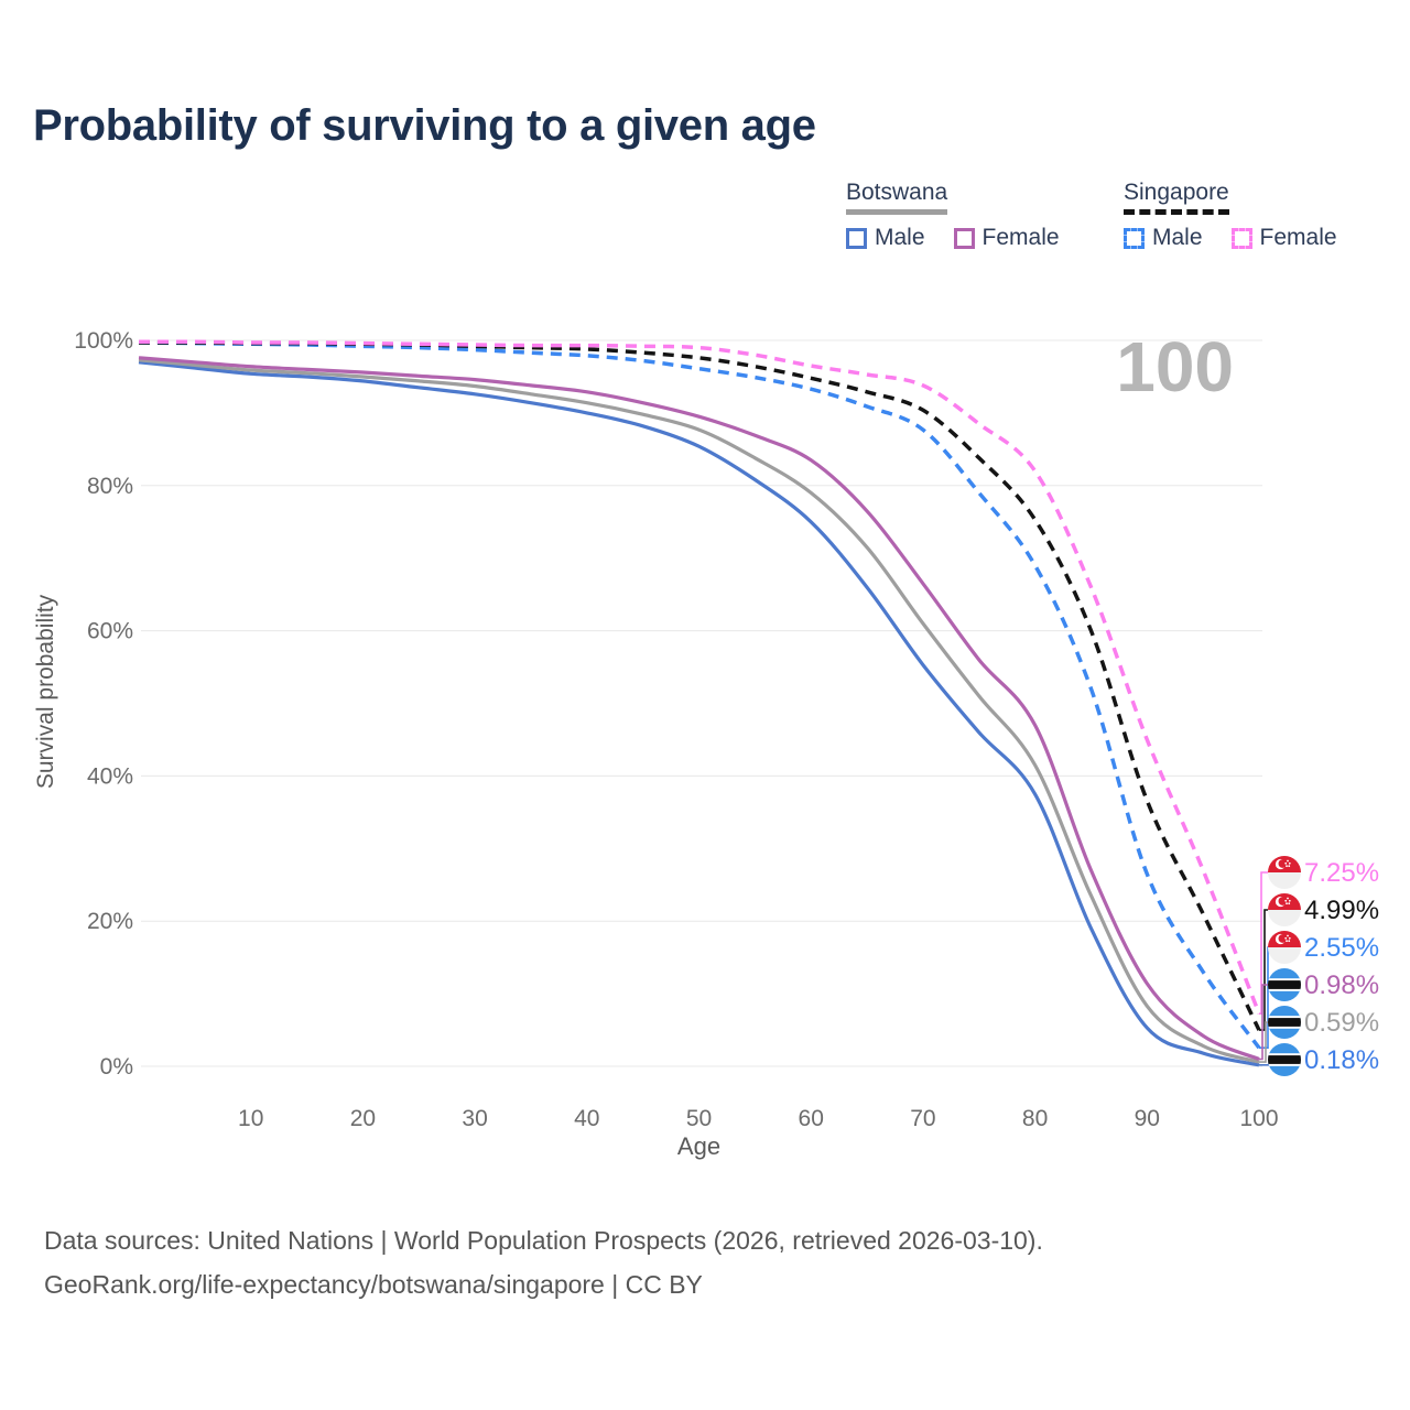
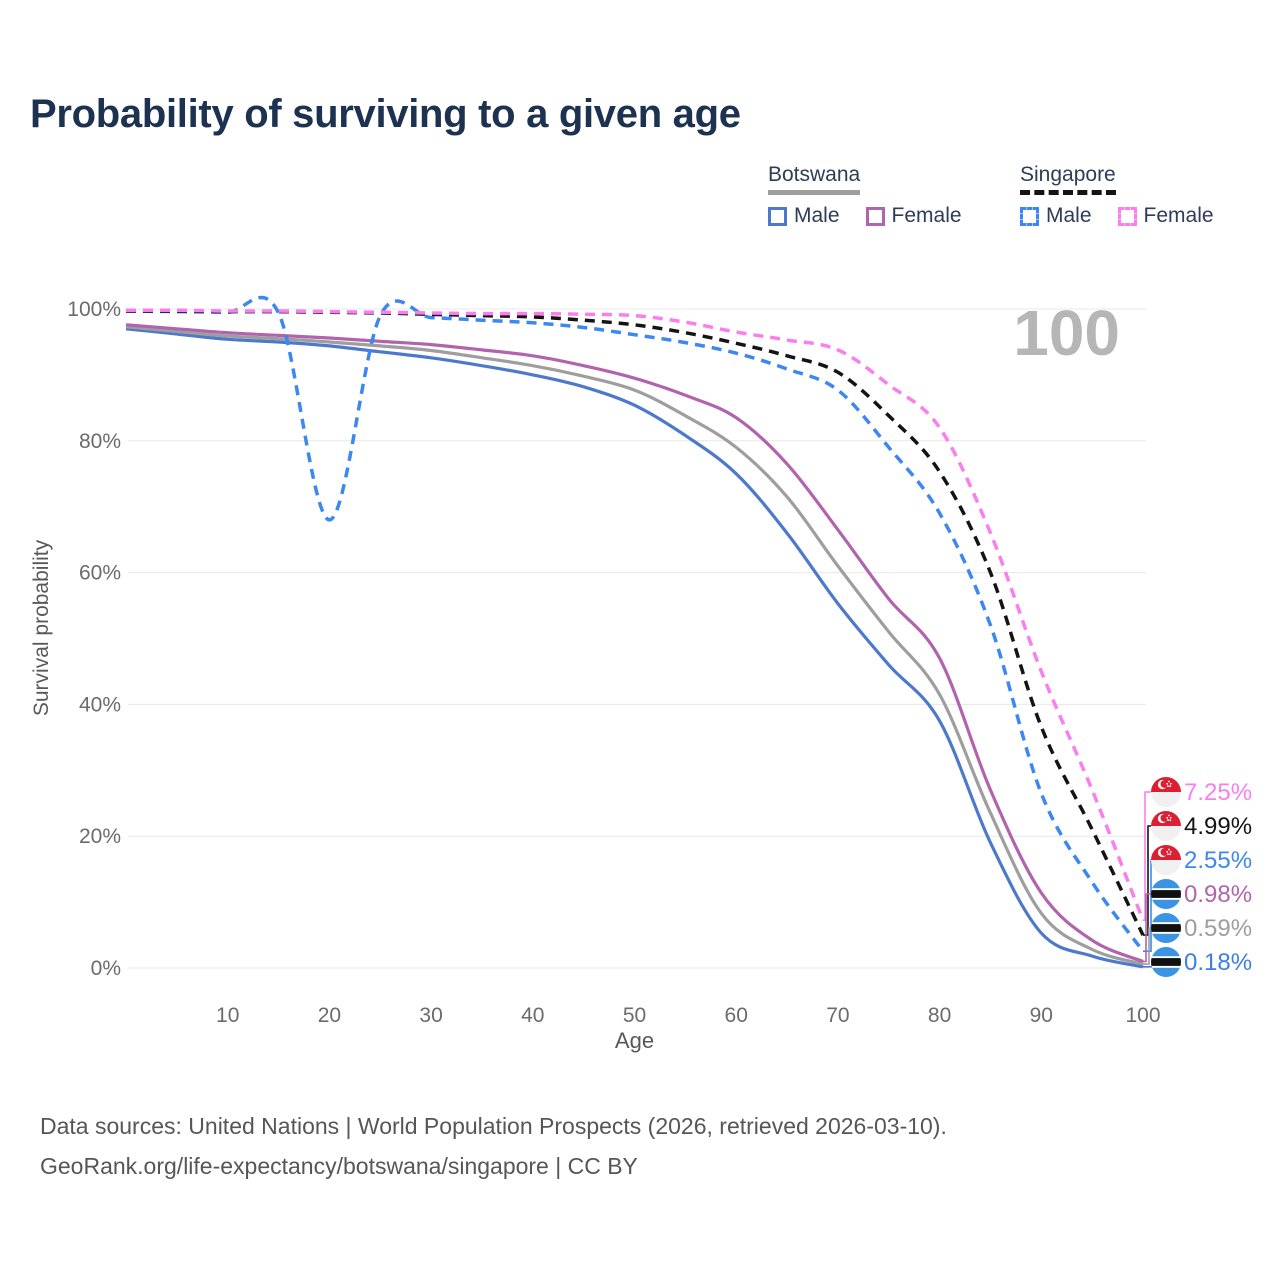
Singapore Male/20: 99% -> 68%
